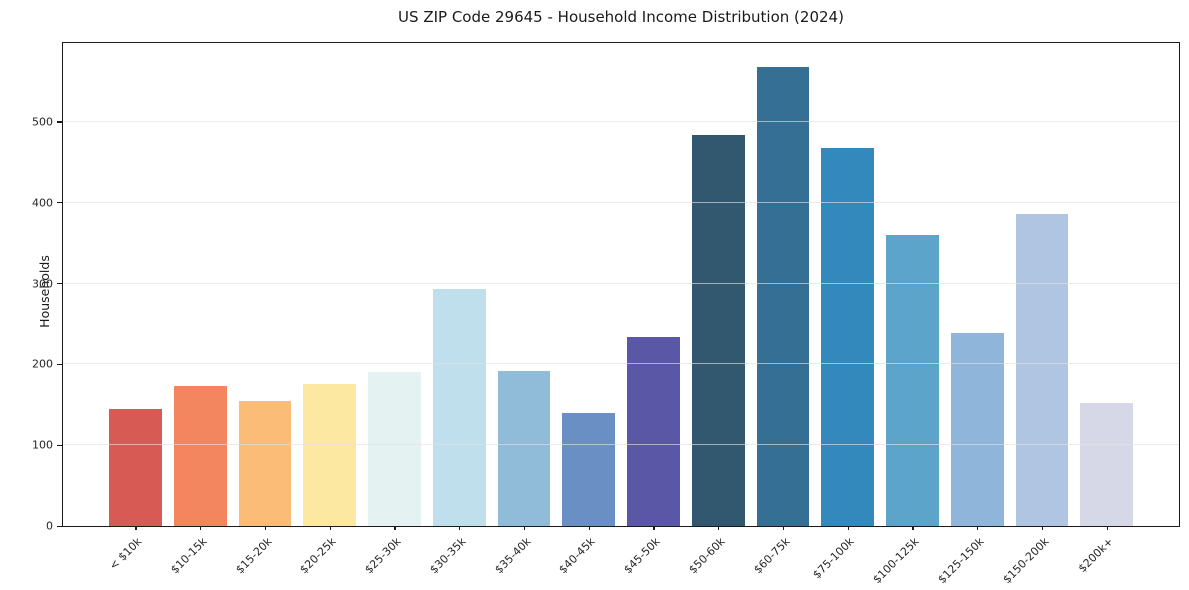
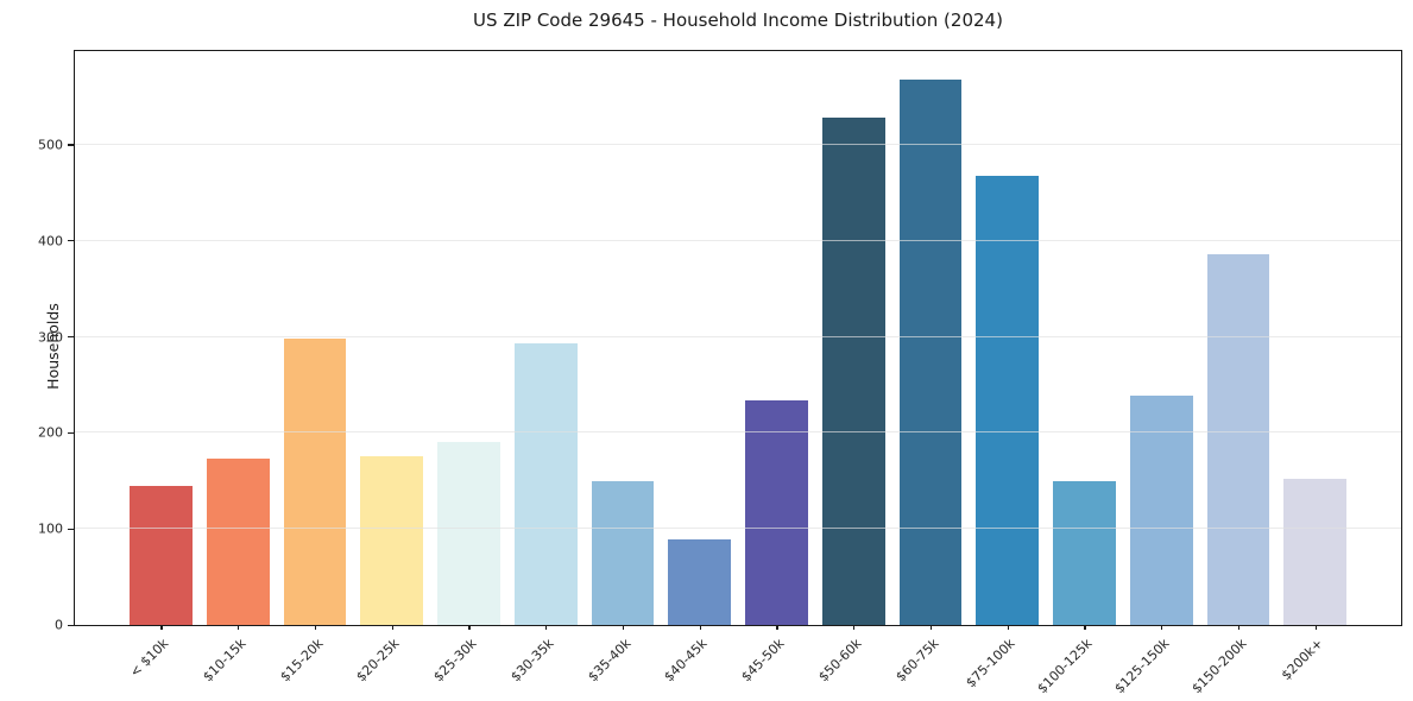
$15-20k: 160 -> 300
$35-40k: 190 -> 150
$40-45k: 140 -> 90
$50-60k: 490 -> 530
$100-125k: 360 -> 150
